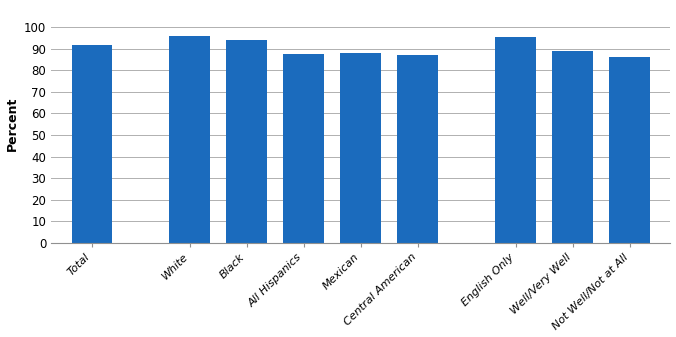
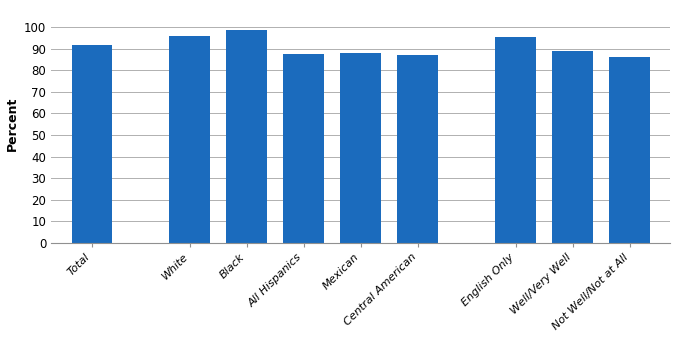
Black: 94.2 -> 98.5
